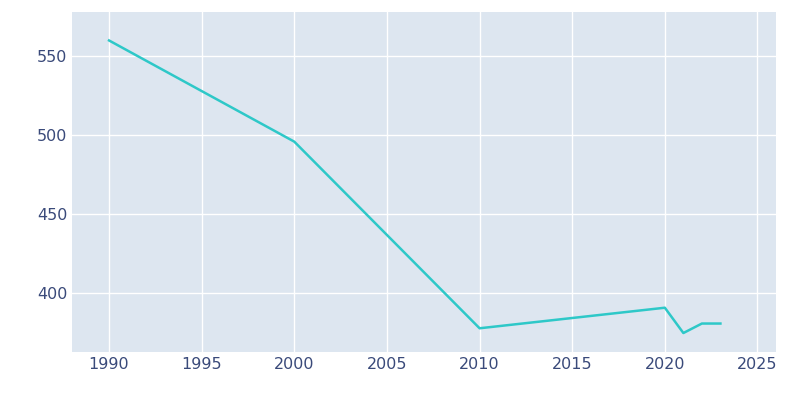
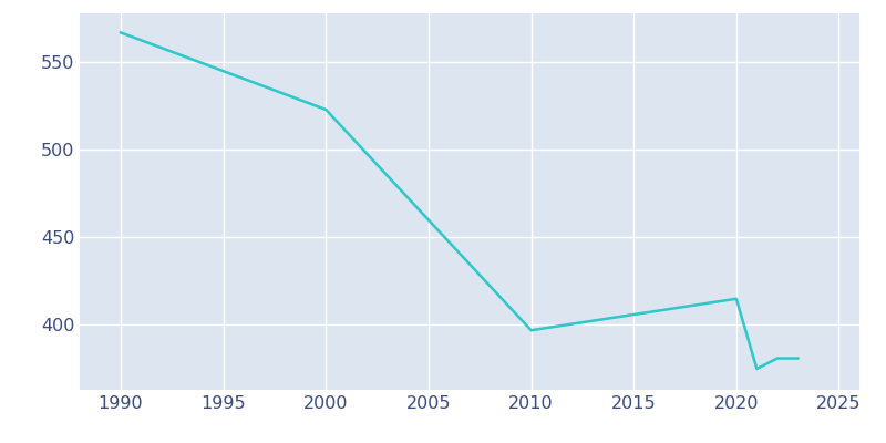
1990: 560 -> 567
2000: 496 -> 523
2010: 378 -> 397
2020: 391 -> 415
